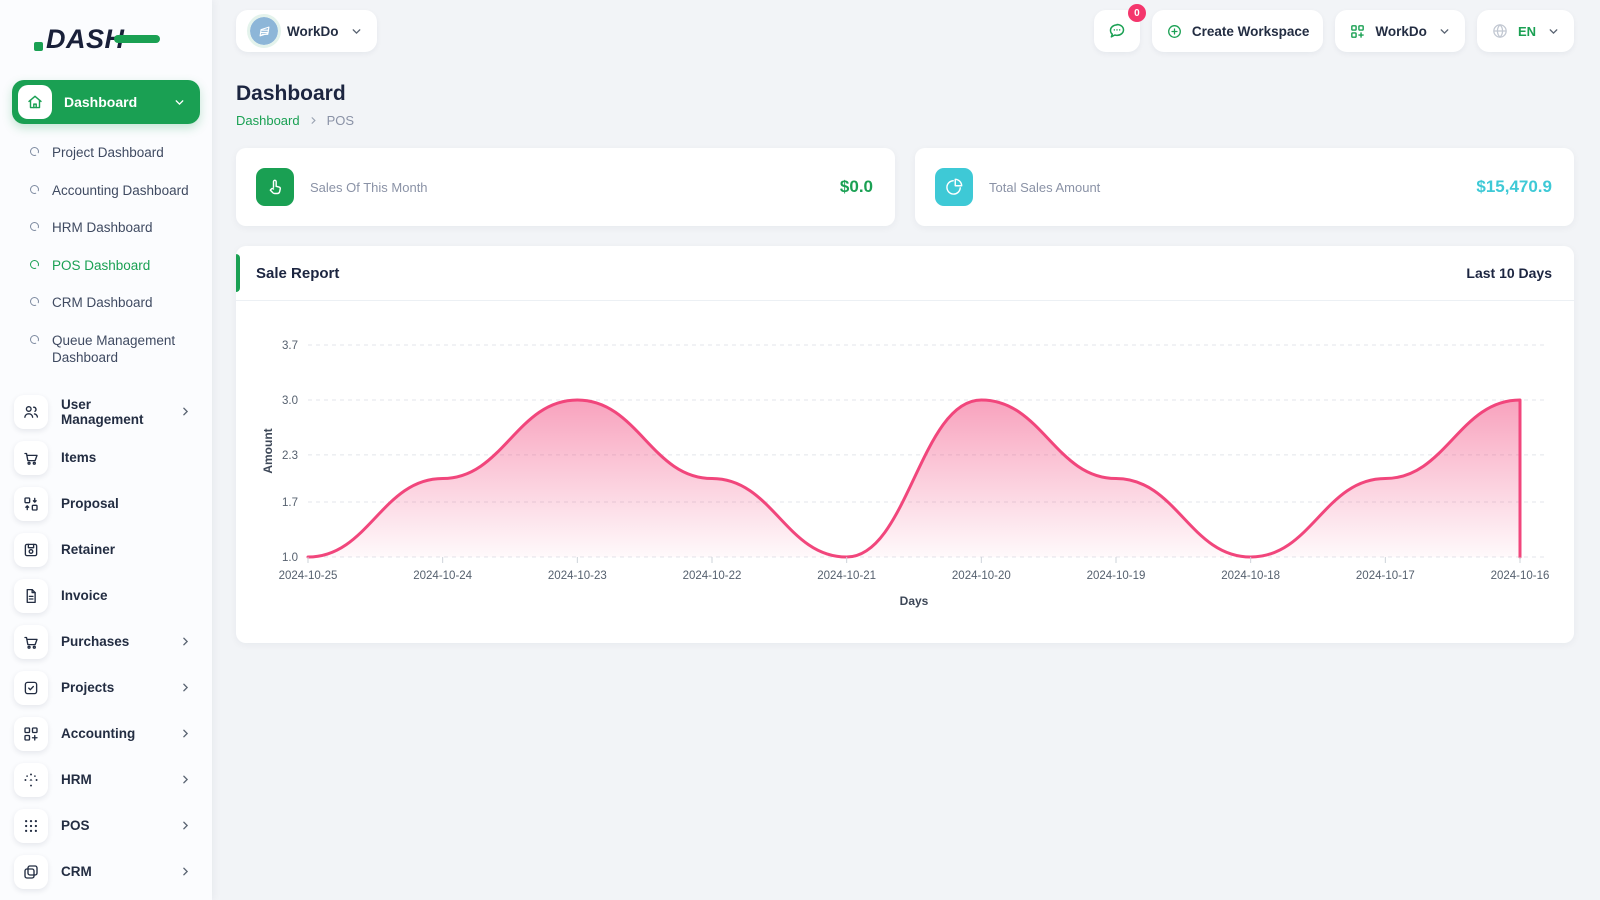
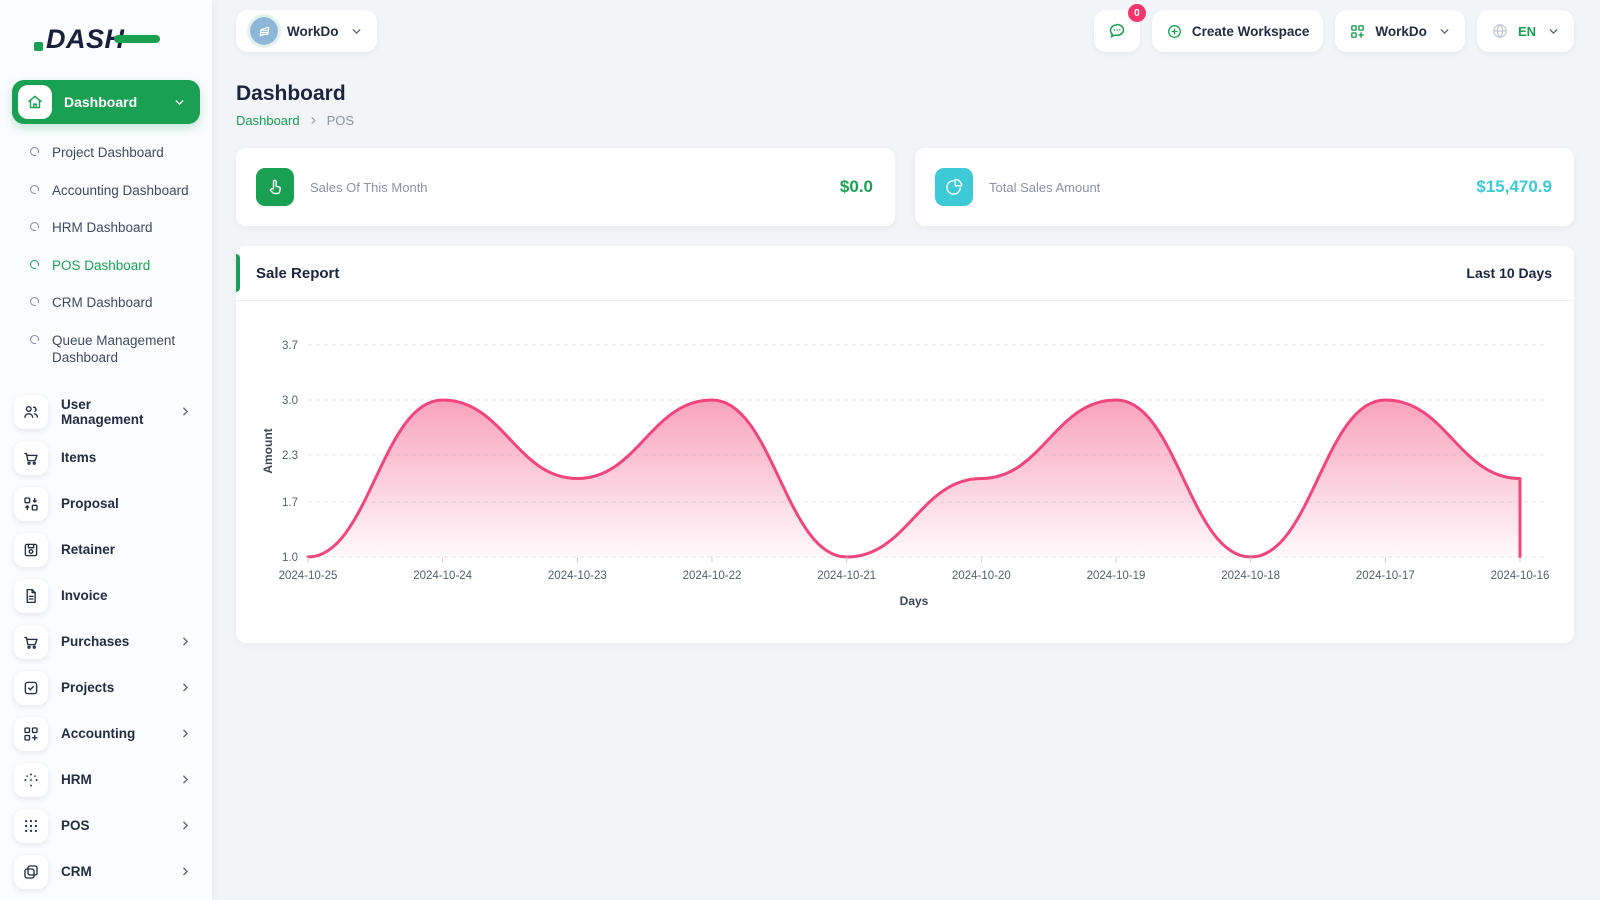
2024-10-24: 2 -> 3
2024-10-23: 3 -> 2
2024-10-22: 2 -> 3
2024-10-20: 3 -> 2
2024-10-19: 2 -> 3
2024-10-17: 2 -> 3
2024-10-16: 3 -> 2
